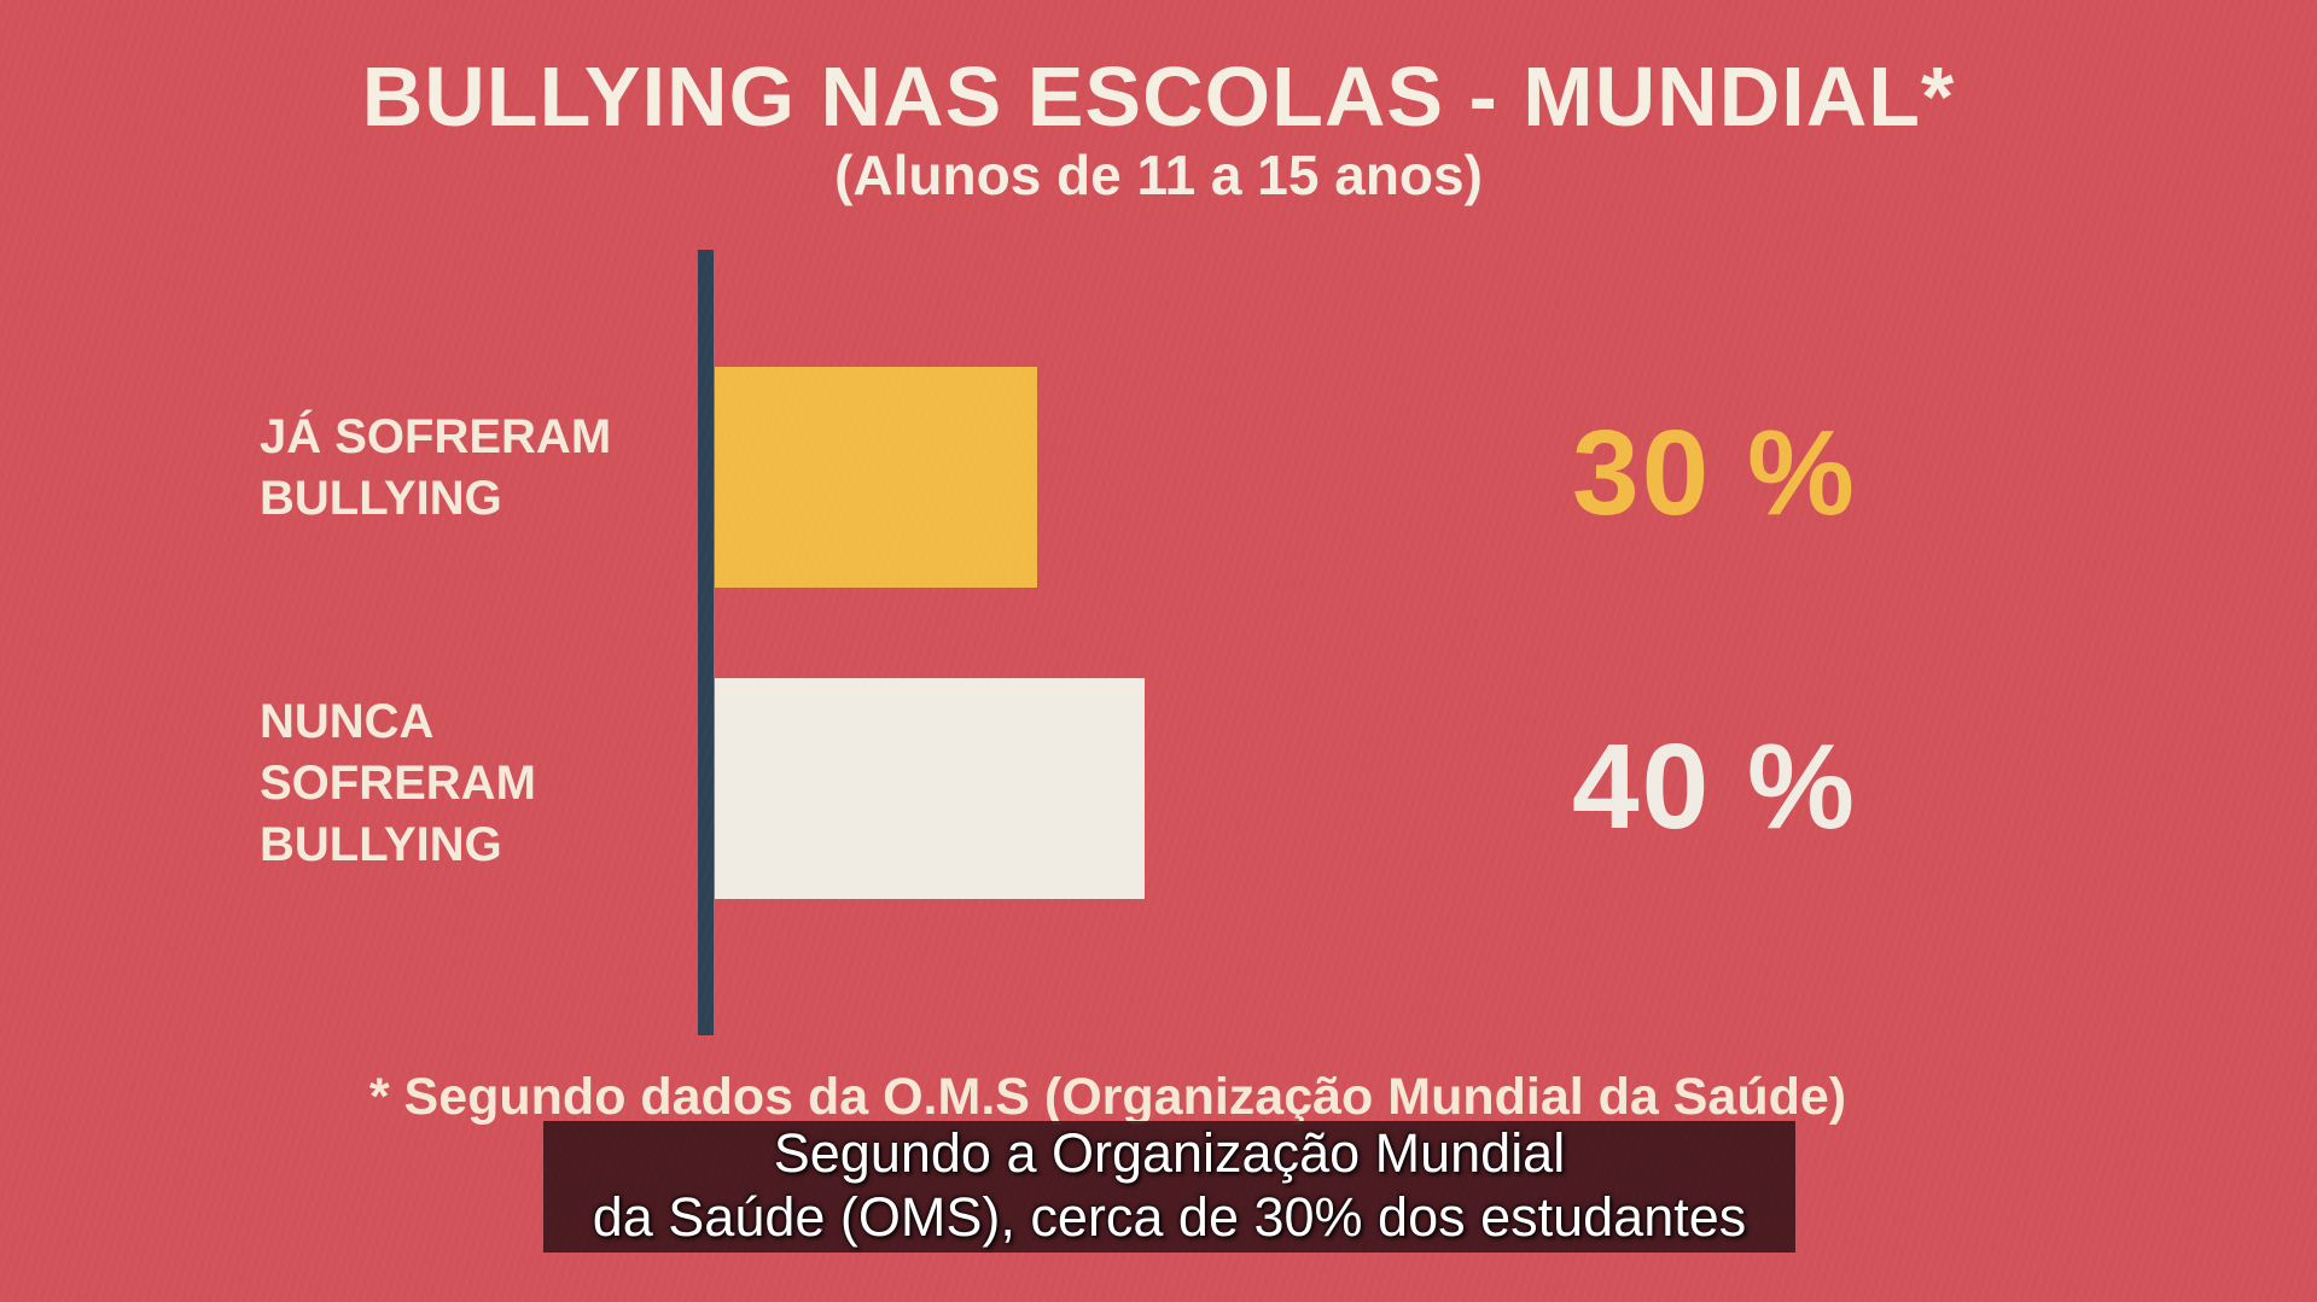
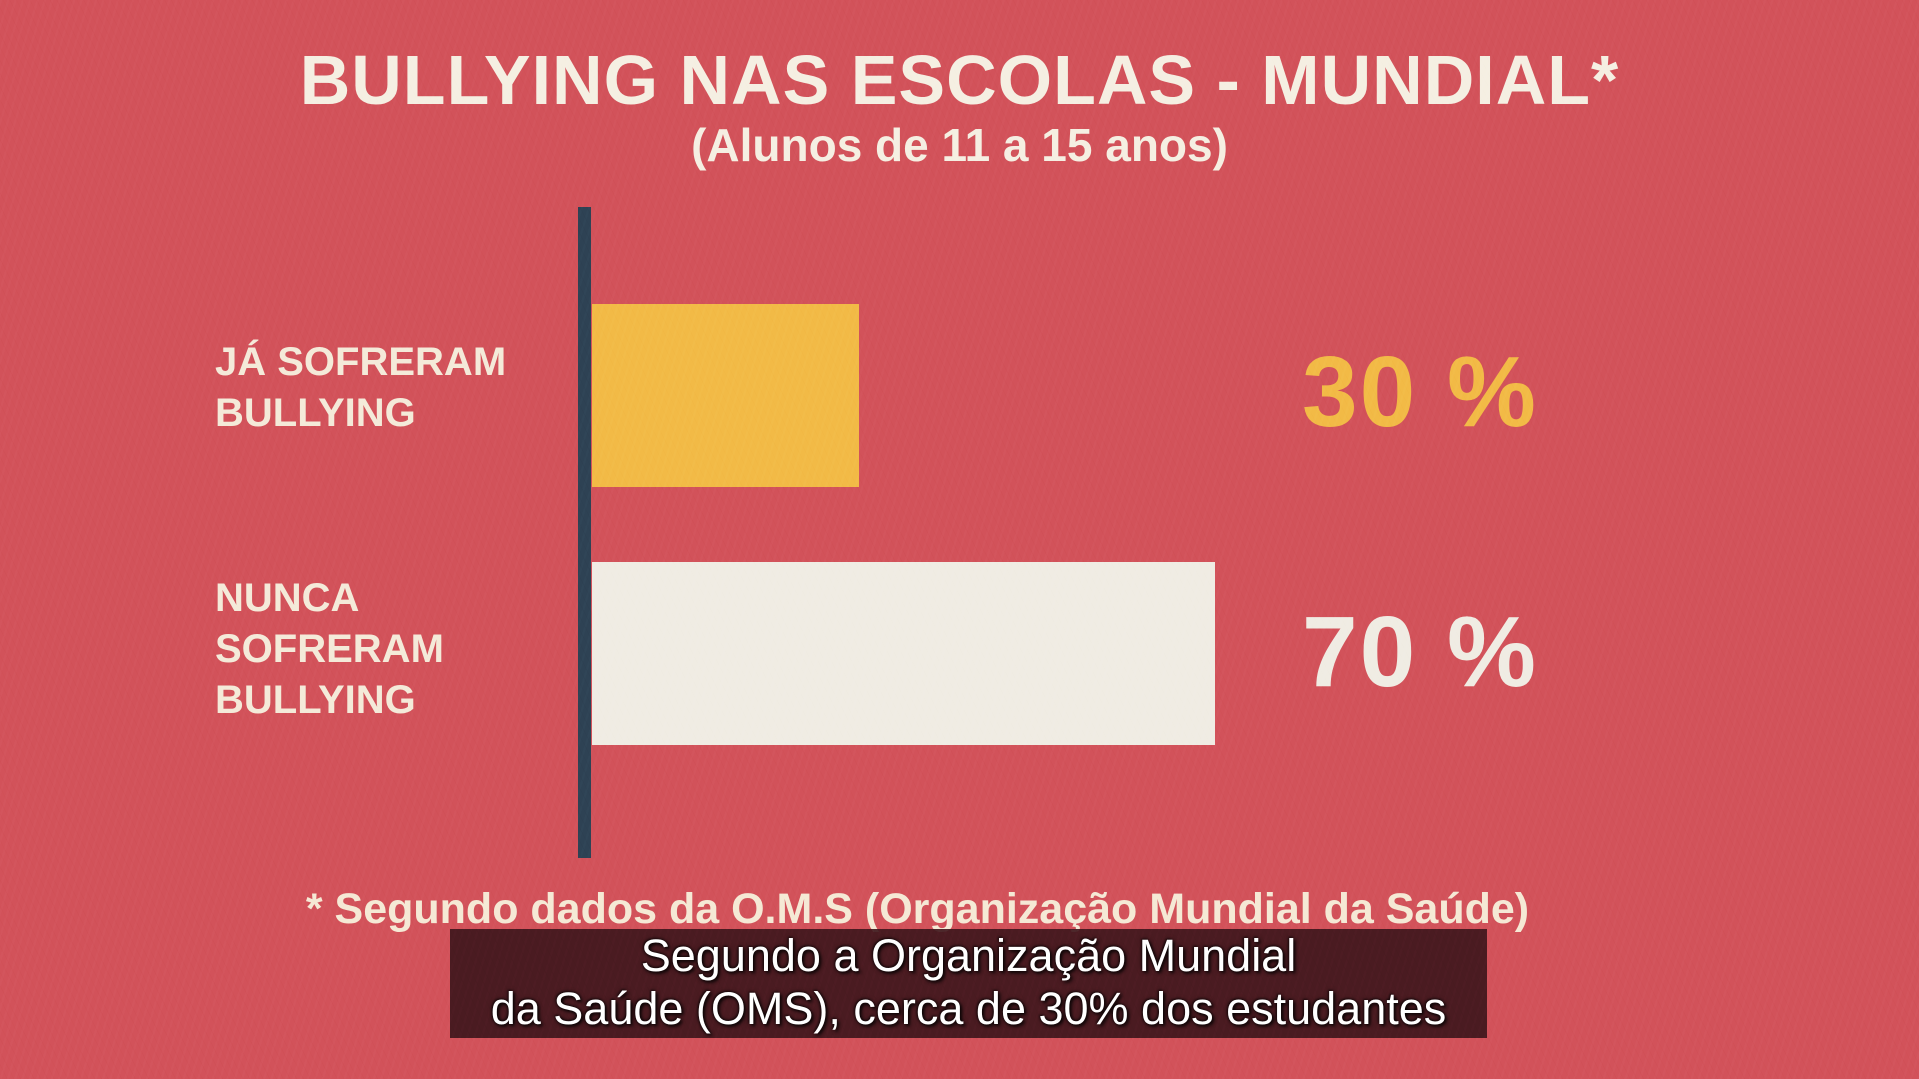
NUNCA SOFRERAM BULLYING: 40 -> 70
